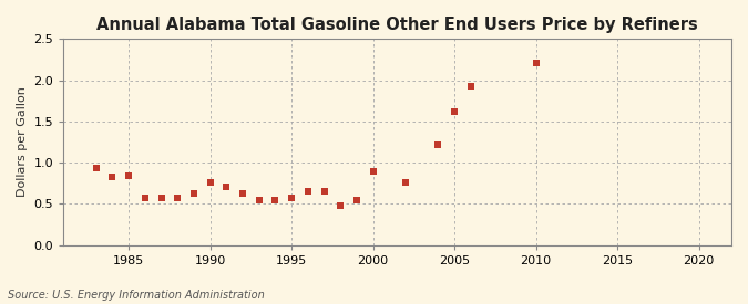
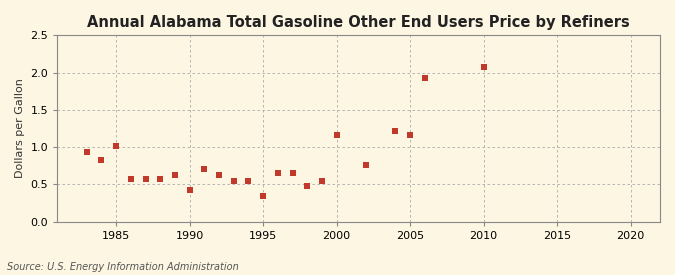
1985: 0.84 -> 1.02
1990: 0.76 -> 0.42
1995: 0.57 -> 0.34
2000: 0.90 -> 1.16
2005: 1.62 -> 1.16
2010: 2.21 -> 2.08
